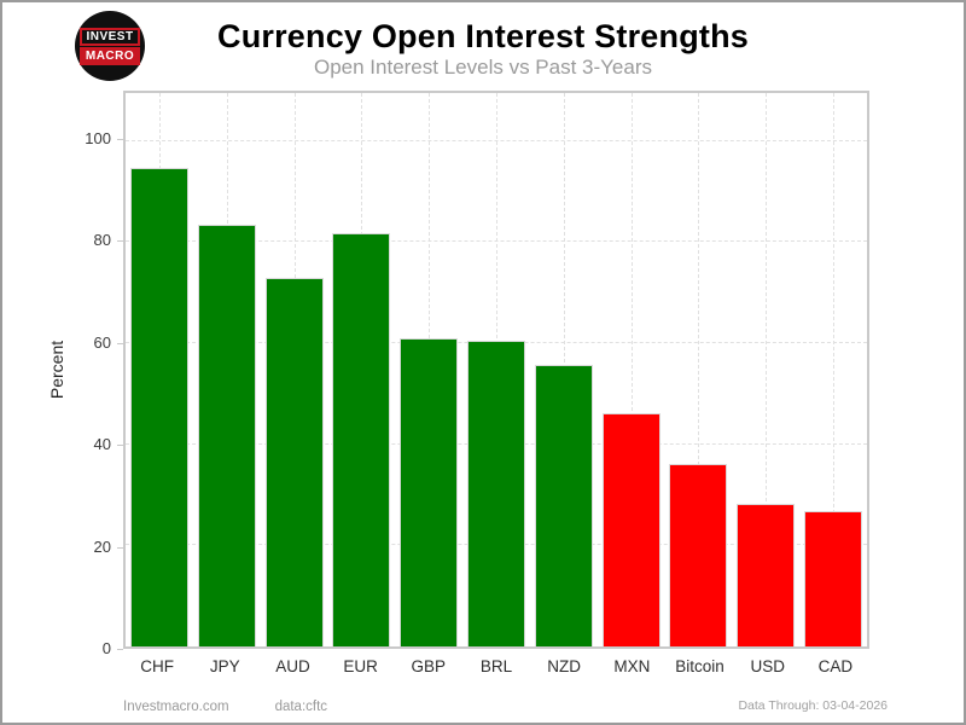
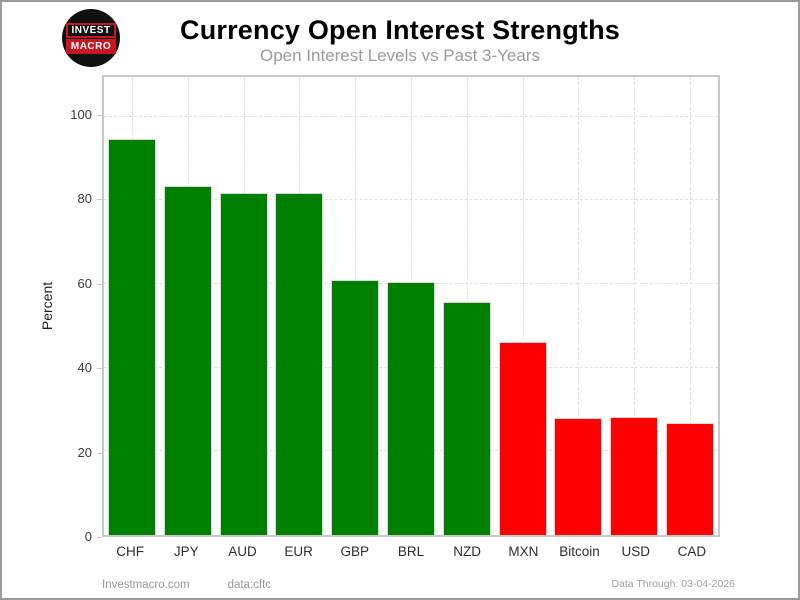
AUD: 73 -> 82
Bitcoin: 36 -> 28
